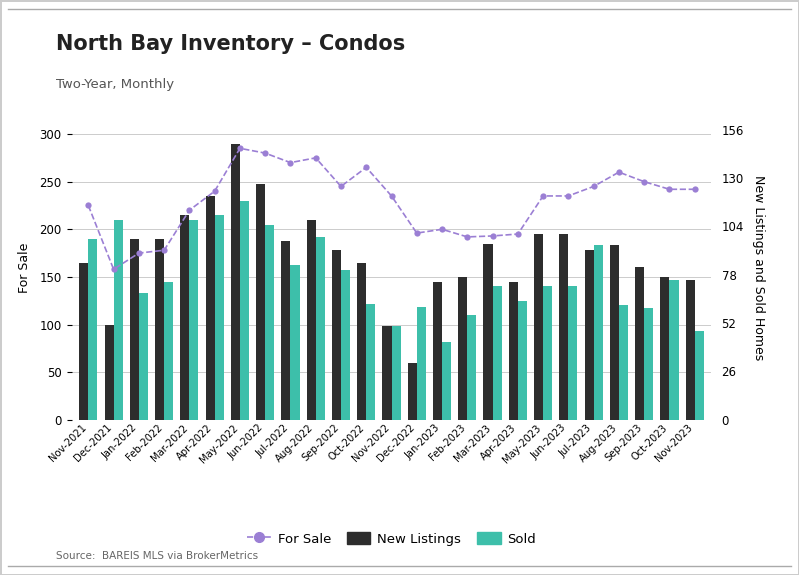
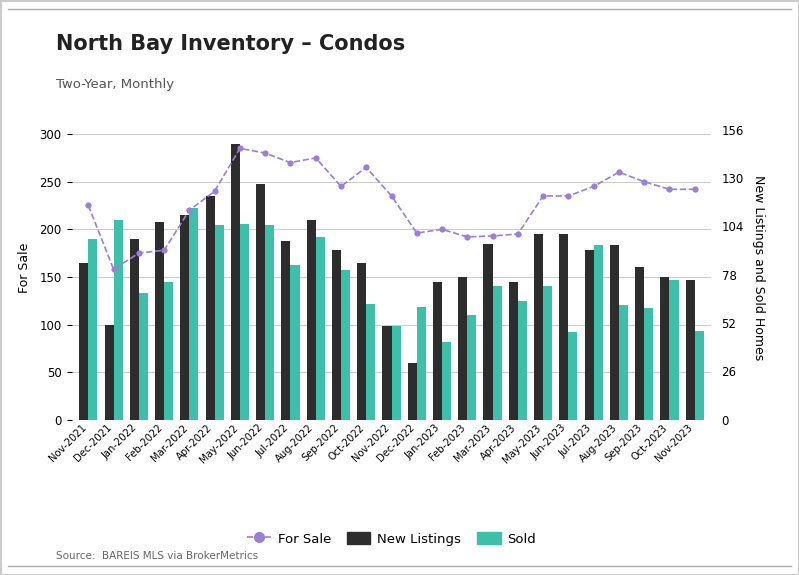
New Listings/Feb-2022: 190 -> 208
Sold/Mar-2022: 210 -> 222
Sold/Apr-2022: 215 -> 204
Sold/May-2022: 230 -> 206
Sold/Jun-2023: 140 -> 92
